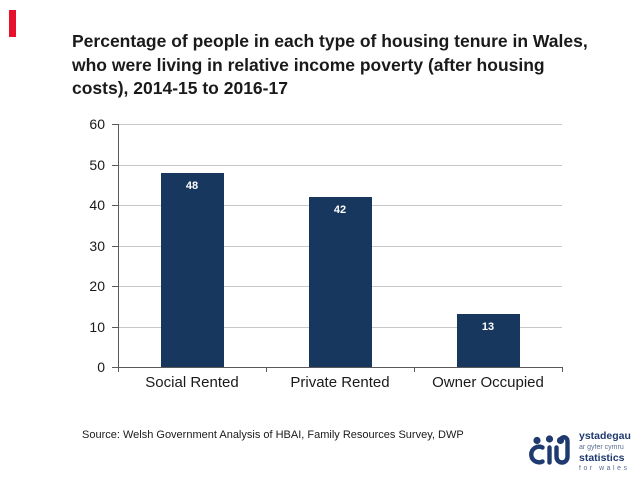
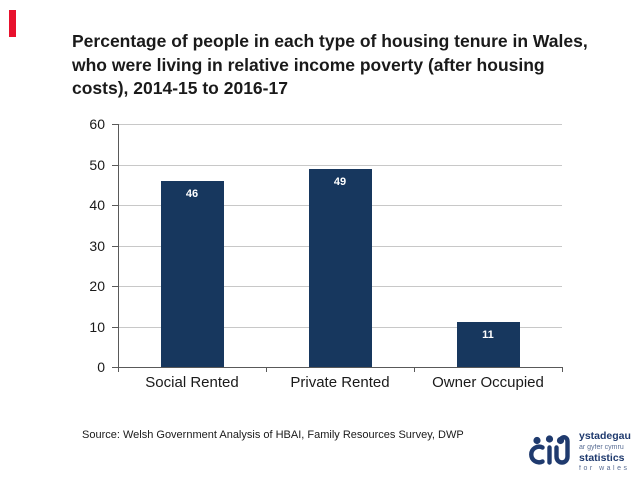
Social Rented: 48 -> 46
Private Rented: 42 -> 49
Owner Occupied: 13 -> 11
